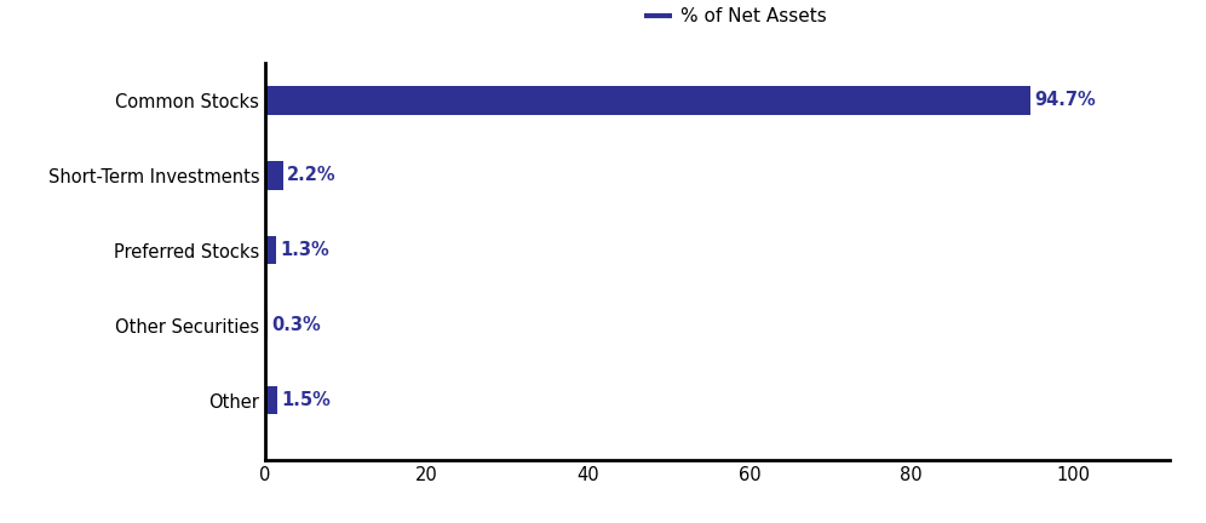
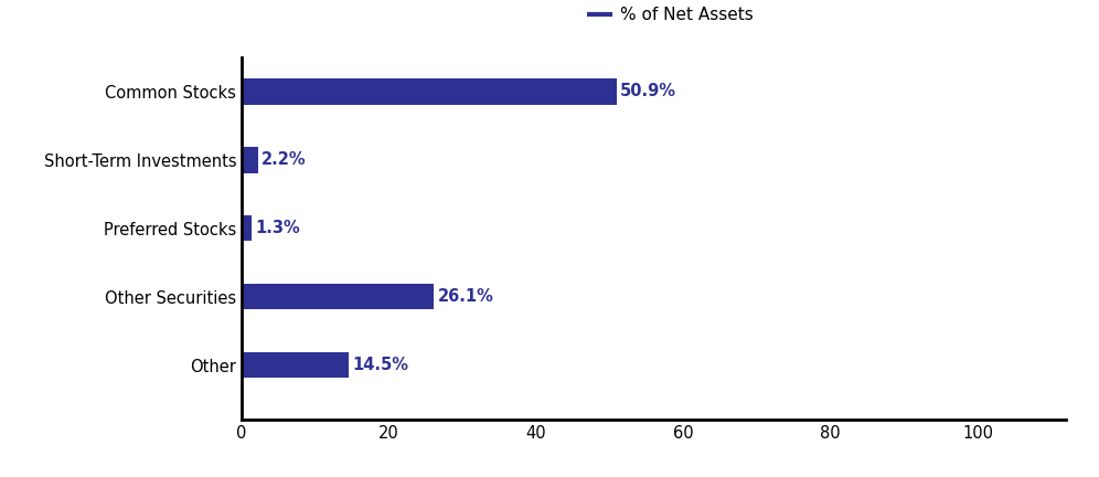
Common Stocks: 94.7% -> 50.9%
Other Securities: 0.3% -> 26.1%
Other: 1.5% -> 14.5%
